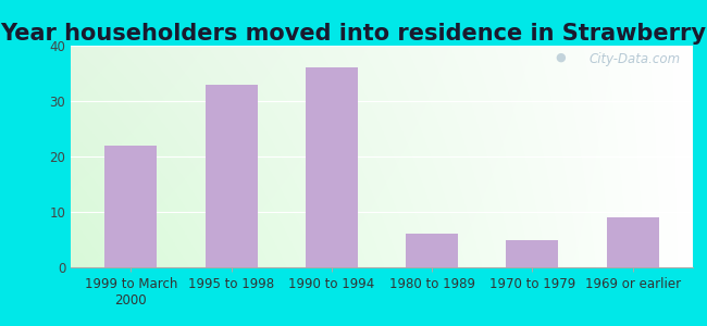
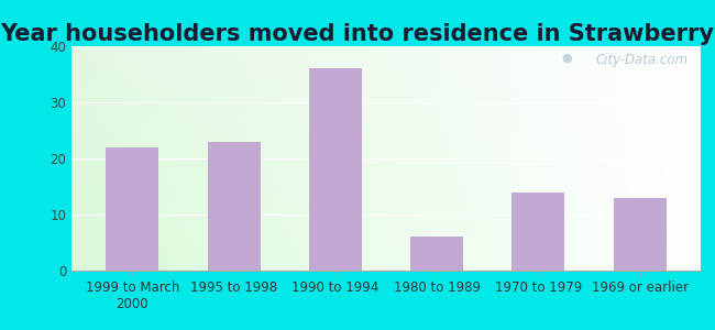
1995 to 1998: 33 -> 23
1970 to 1979: 5 -> 14
1969 or earlier: 9 -> 13
